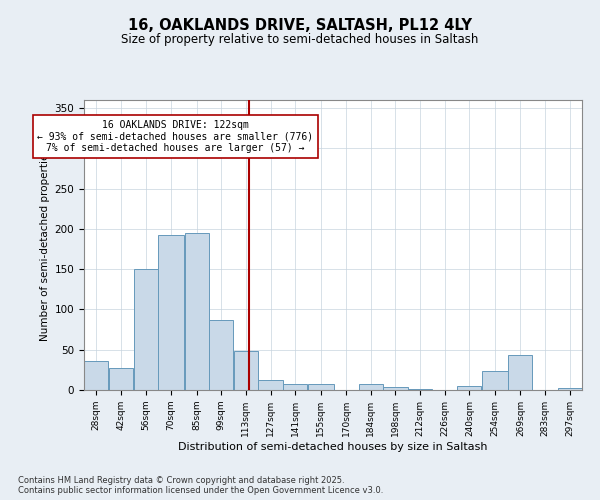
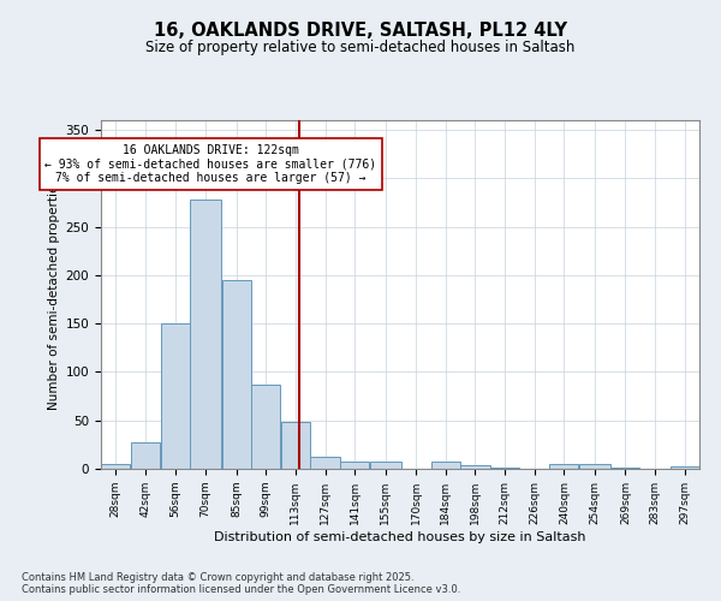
28sqm: 36 -> 5
70sqm: 192 -> 278
254sqm: 24 -> 5
269sqm: 44 -> 1
